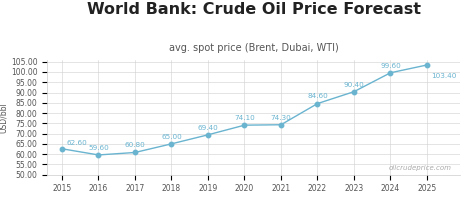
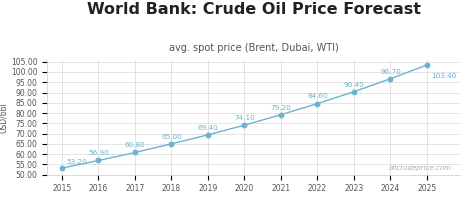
2015: 62.60 -> 53.20
2016: 59.60 -> 56.90
2021: 74.30 -> 79.20
2024: 99.60 -> 96.70
